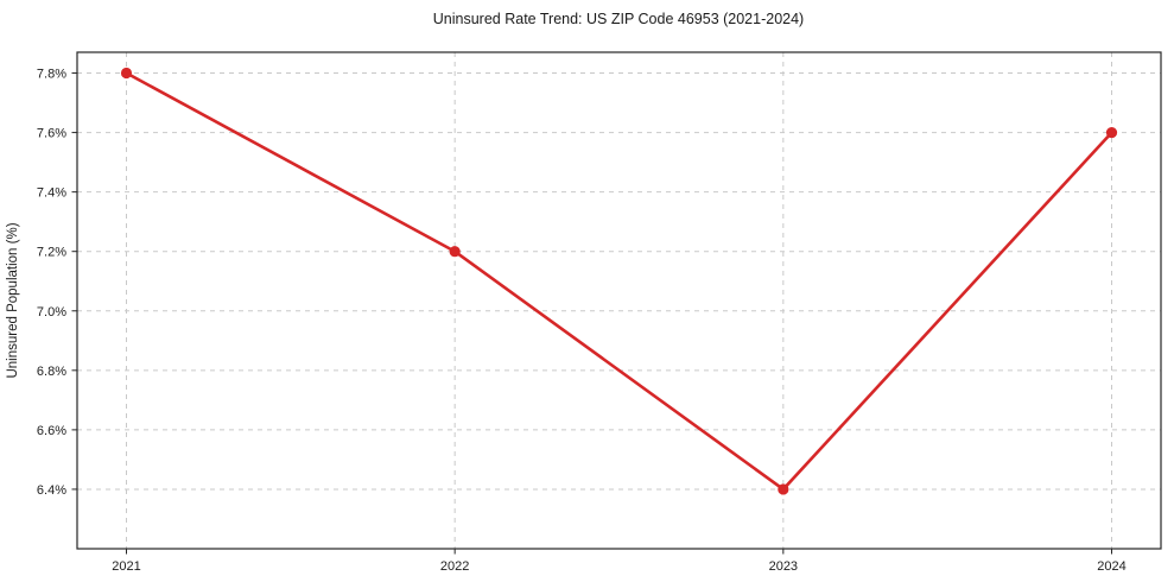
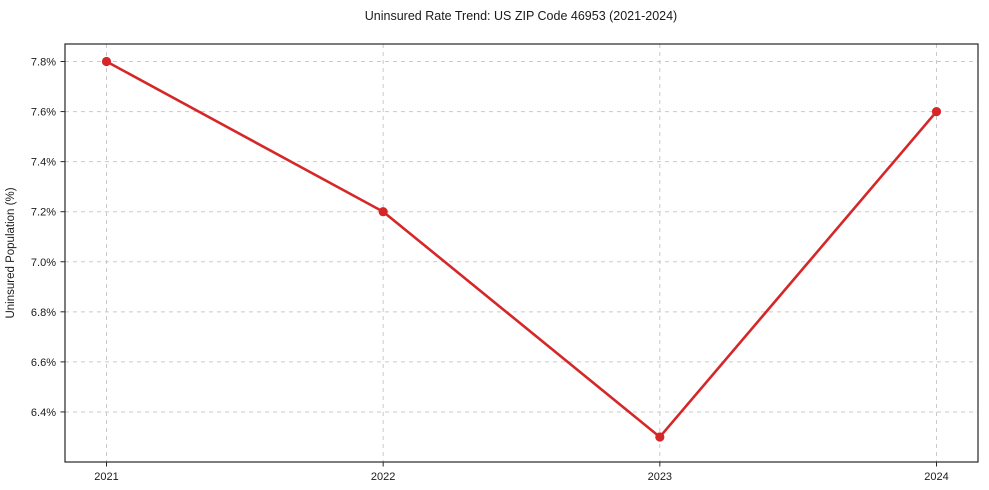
2023: 6.4% -> 6.3%
